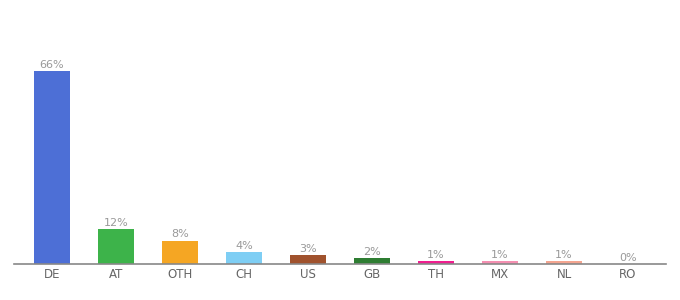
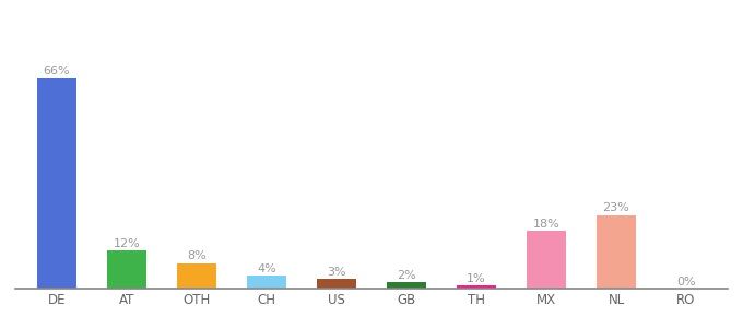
MX: 1% -> 18%
NL: 1% -> 23%
